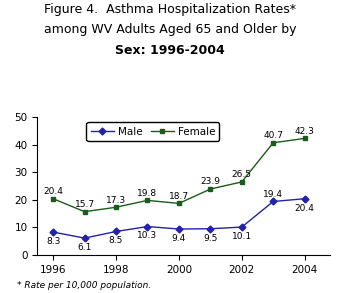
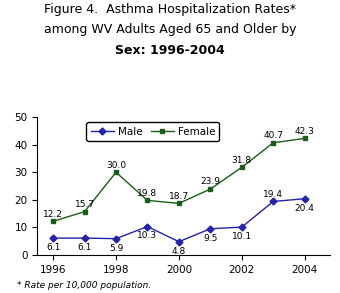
Male/1996: 8.3 -> 6.1
Female/1996: 20.4 -> 12.2
Male/1998: 8.5 -> 5.9
Female/1998: 17.3 -> 30.0
Male/2000: 9.4 -> 4.8
Female/2002: 26.5 -> 31.8
